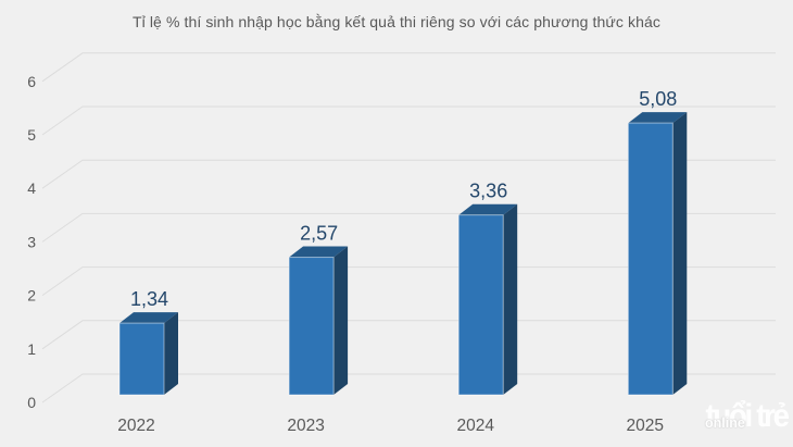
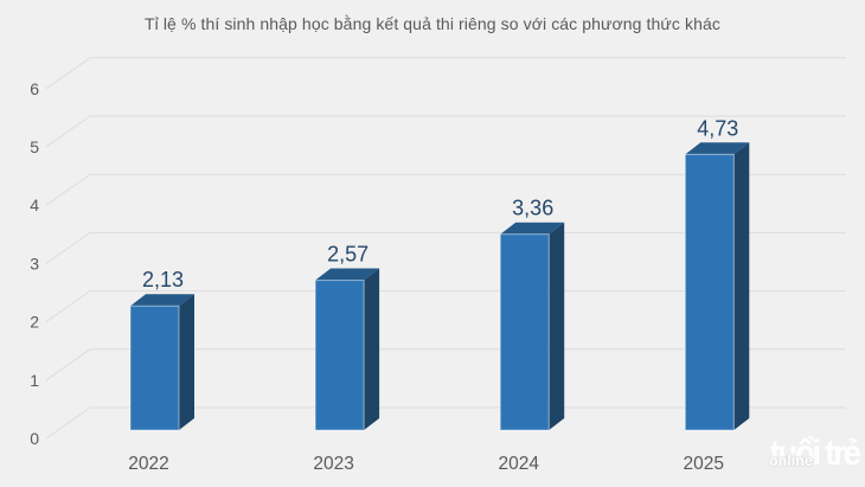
2022: 1,34 -> 2,13
2025: 5,08 -> 4,73
